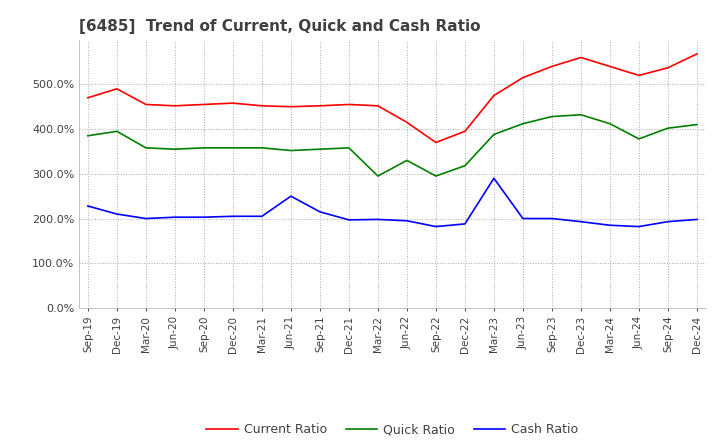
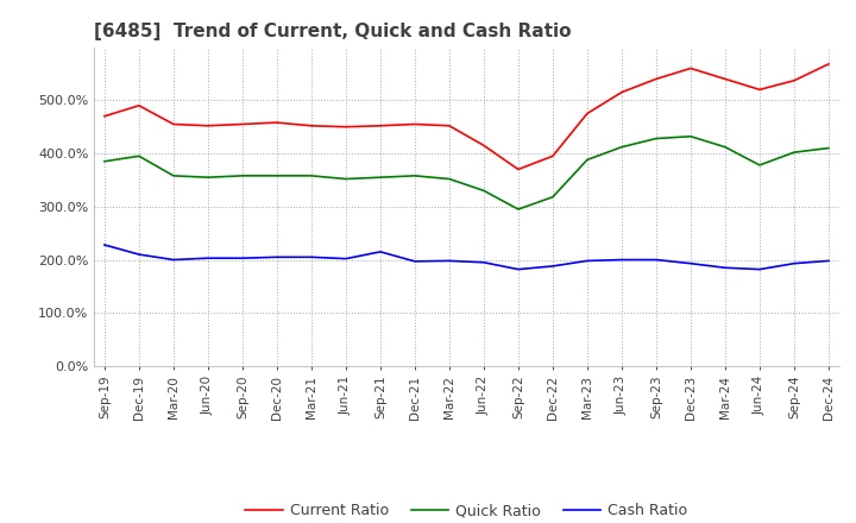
Cash Ratio/Jun-21: 250% -> 202%
Quick Ratio/Mar-22: 295% -> 352%
Cash Ratio/Mar-23: 290% -> 198%
